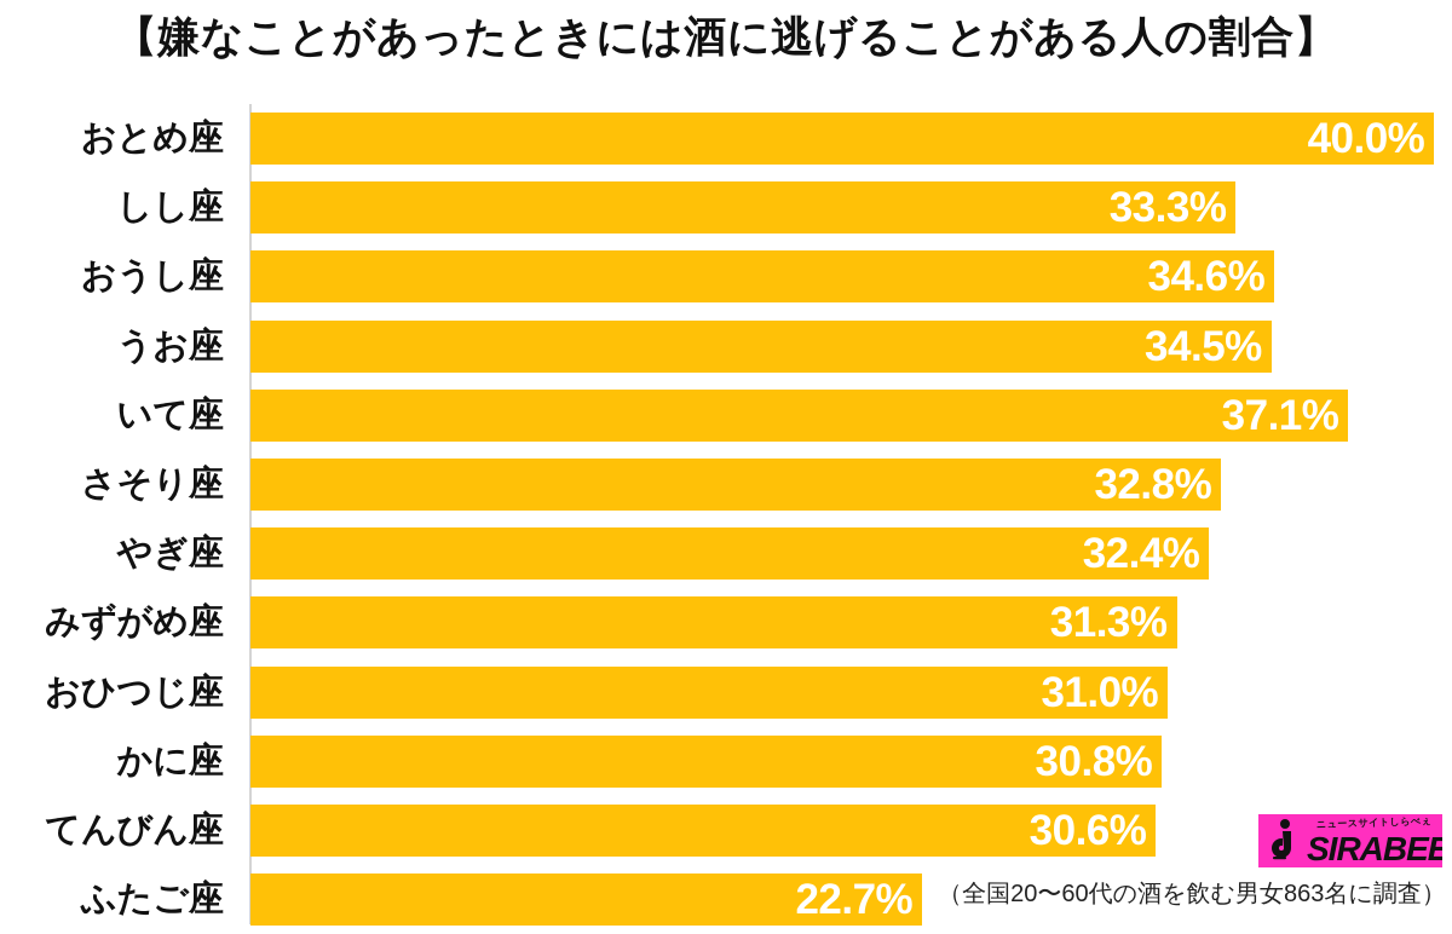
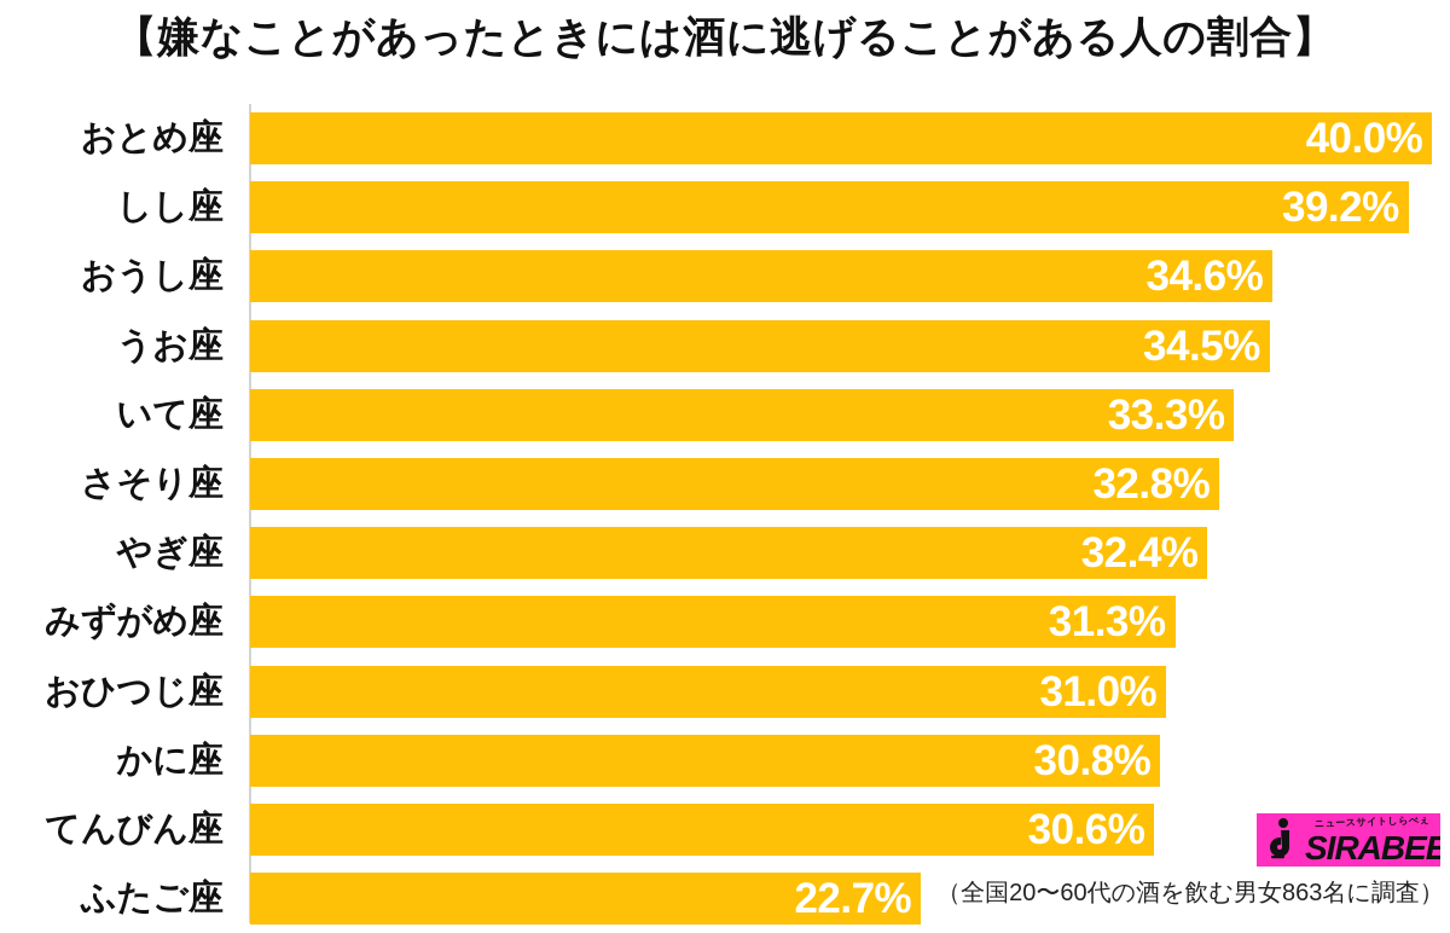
しし座: 33.3% -> 39.2%
いて座: 37.1% -> 33.3%
